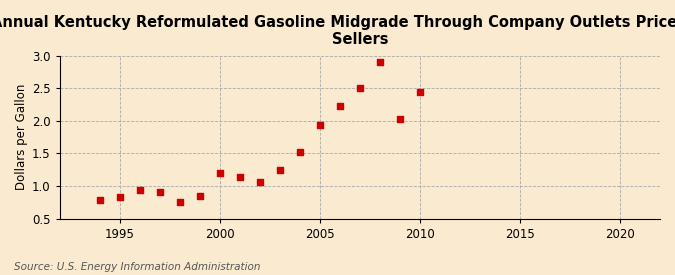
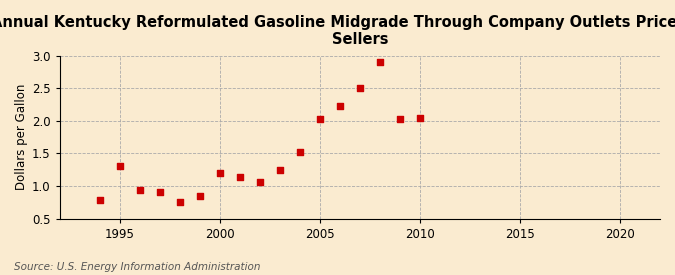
1995: 0.83 -> 1.30
2005: 1.94 -> 2.02
2010: 2.44 -> 2.04
